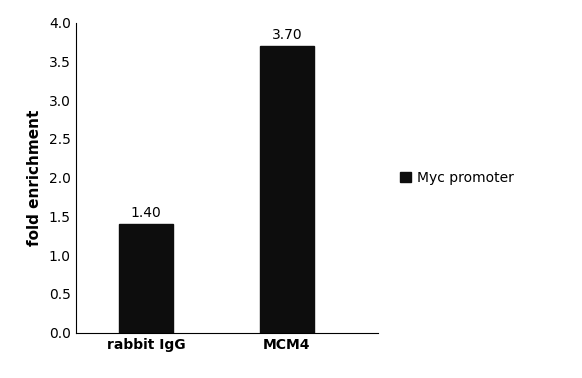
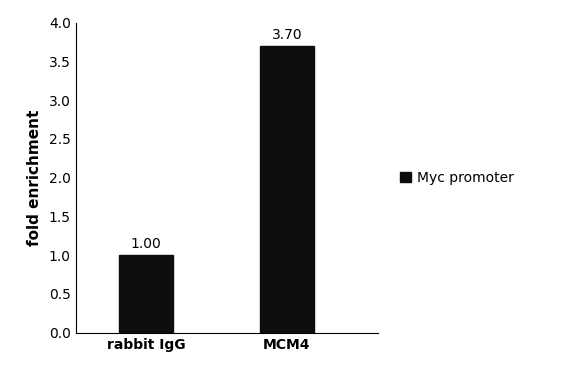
rabbit IgG: 1.40 -> 1.00
